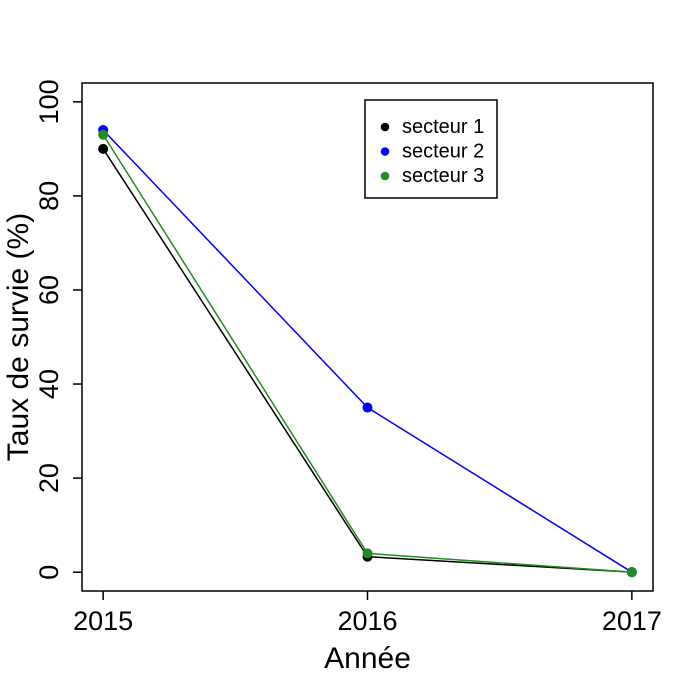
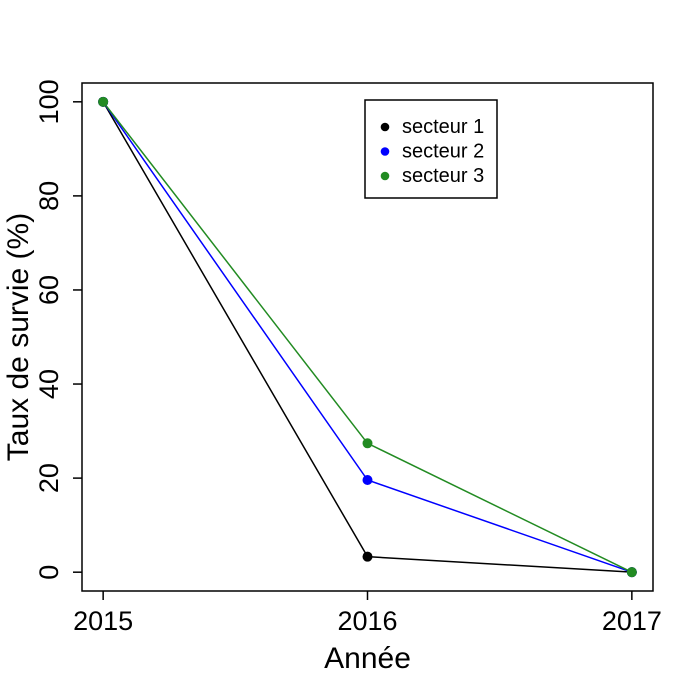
secteur 1/2015: 90 -> 100
secteur 2/2015: 94 -> 100
secteur 3/2015: 93 -> 100
secteur 2/2016: 35 -> 20
secteur 3/2016: 4 -> 27
